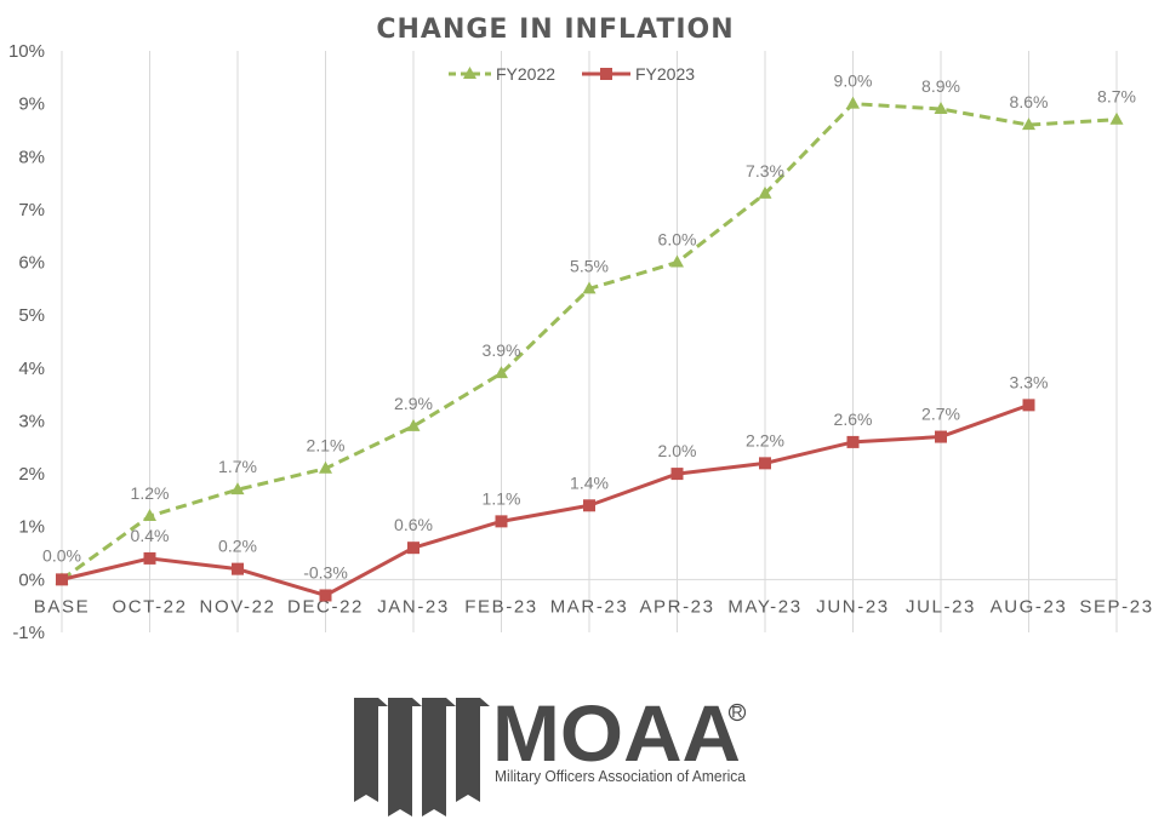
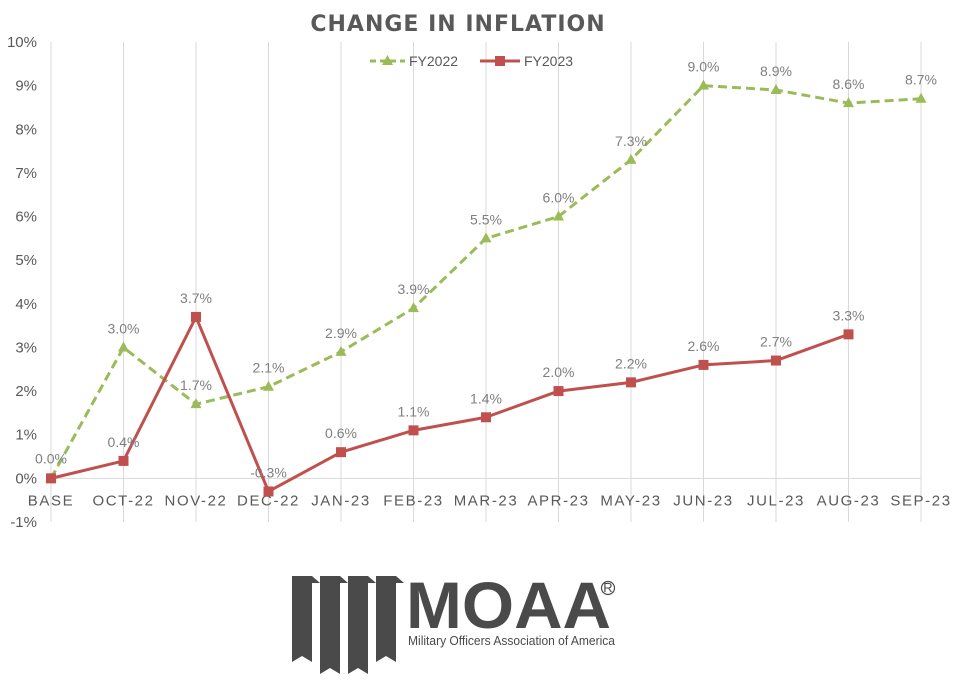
FY2022/OCT-22: 1.2% -> 3.0%
FY2023/NOV-22: 0.2% -> 3.7%
